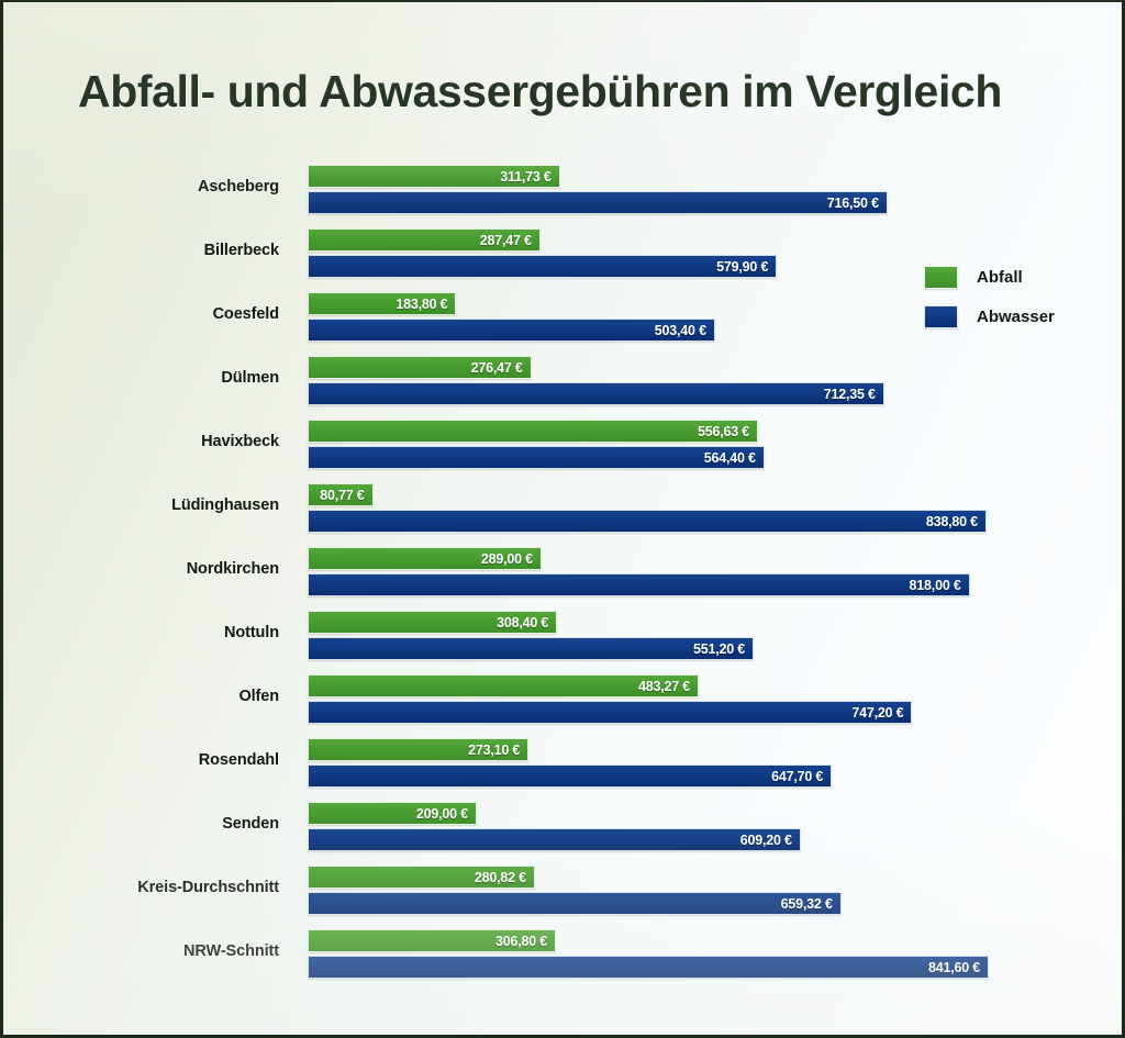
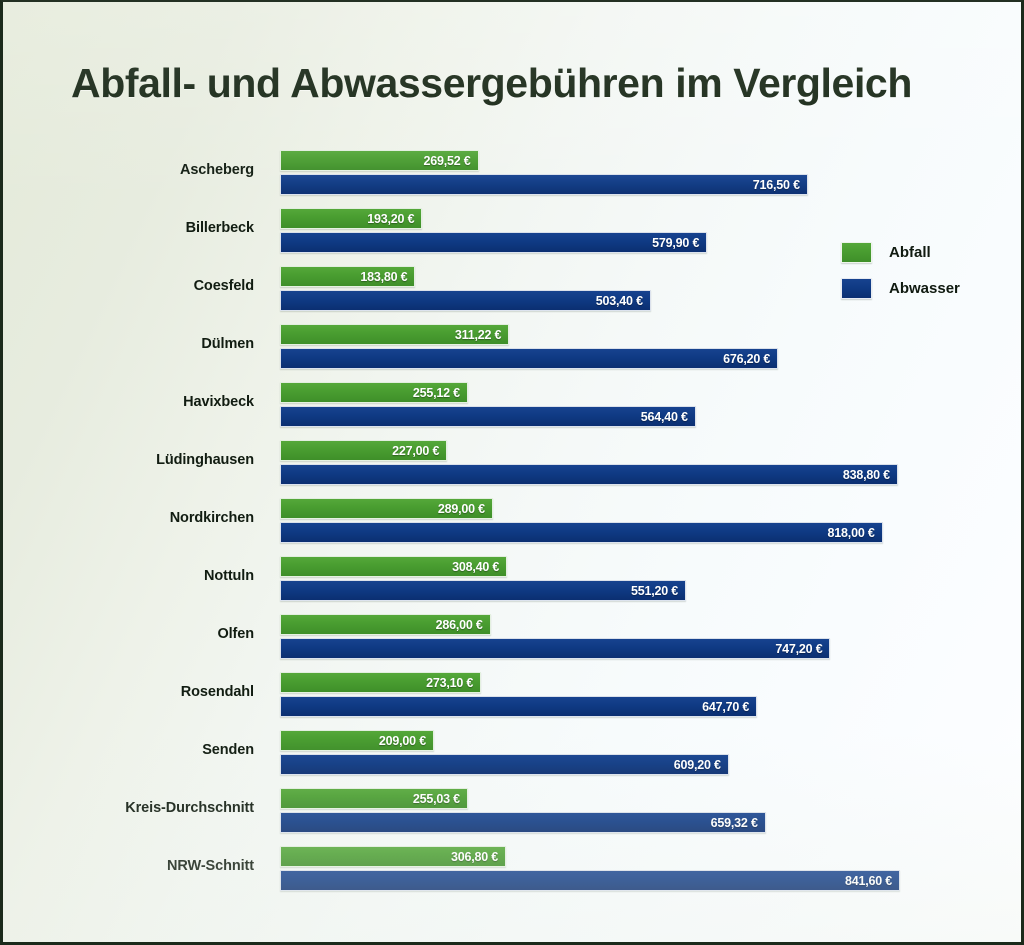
Abfall/Ascheberg: 311,73 -> 269,52
Abfall/Billerbeck: 287,47 -> 193,20
Abfall/Dülmen: 276,47 -> 311,22
Abwasser/Dülmen: 712,35 -> 676,20
Abfall/Havixbeck: 556,63 -> 255,12
Abfall/Lüdinghausen: 80,77 -> 227,00
Abfall/Olfen: 483,27 -> 286,00
Abfall/Kreis-Durchschnitt: 280,82 -> 255,03
